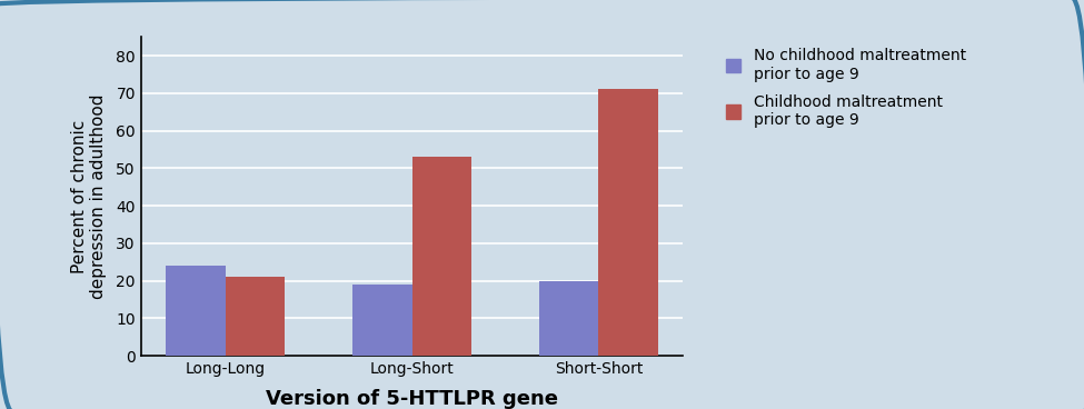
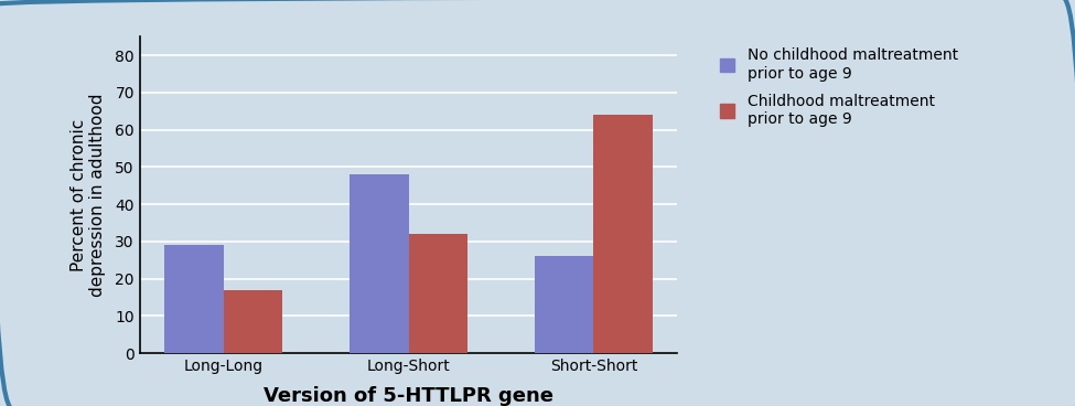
No childhood maltreatment prior to age 9/Long-Long: 24 -> 29
Childhood maltreatment prior to age 9/Long-Long: 21 -> 17
No childhood maltreatment prior to age 9/Long-Short: 19 -> 48
Childhood maltreatment prior to age 9/Long-Short: 53 -> 32
No childhood maltreatment prior to age 9/Short-Short: 20 -> 26
Childhood maltreatment prior to age 9/Short-Short: 71 -> 64
